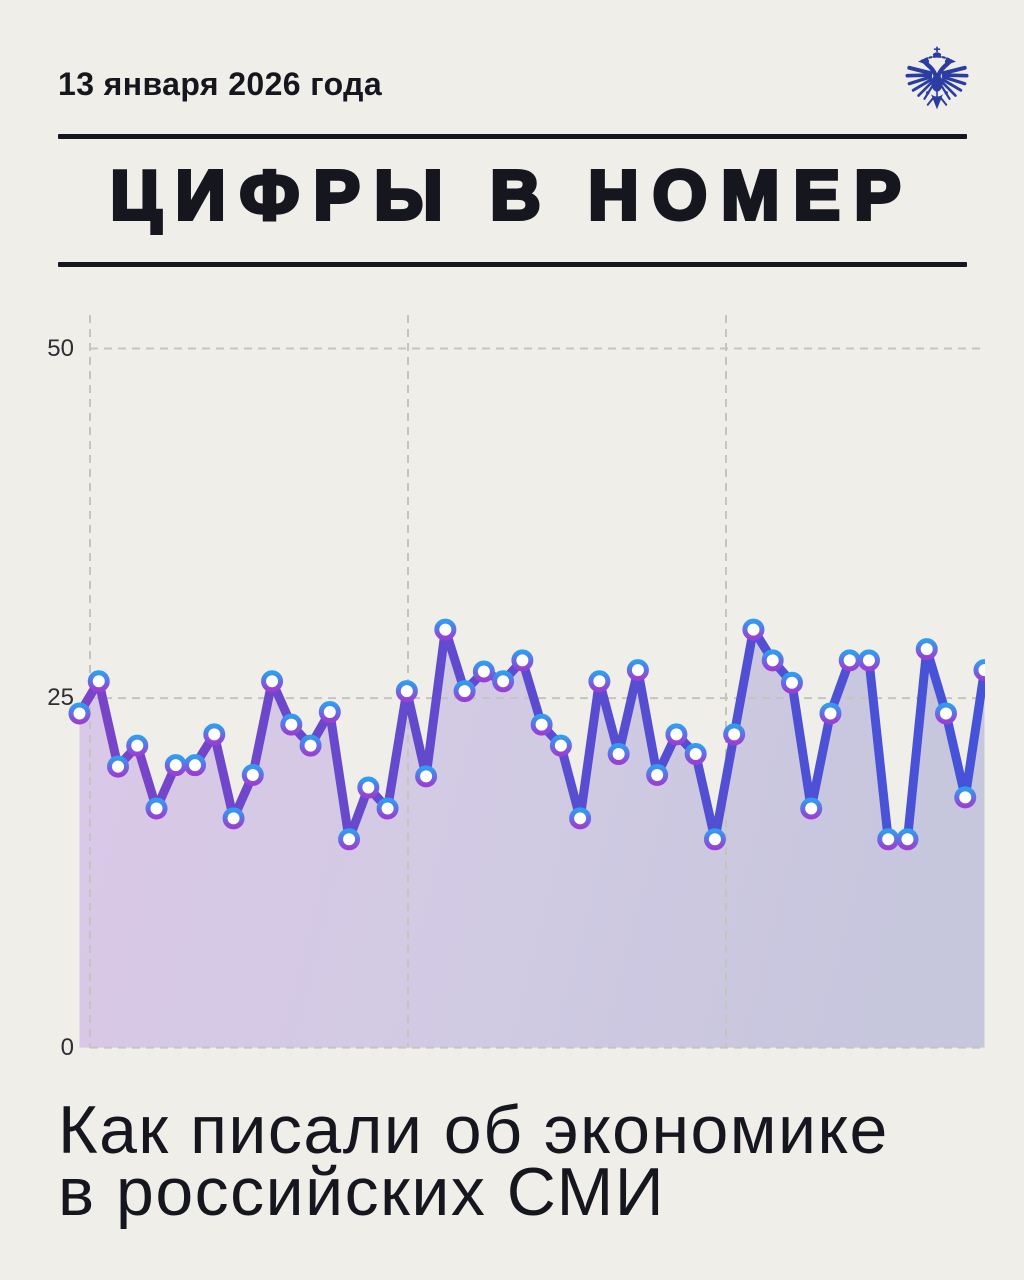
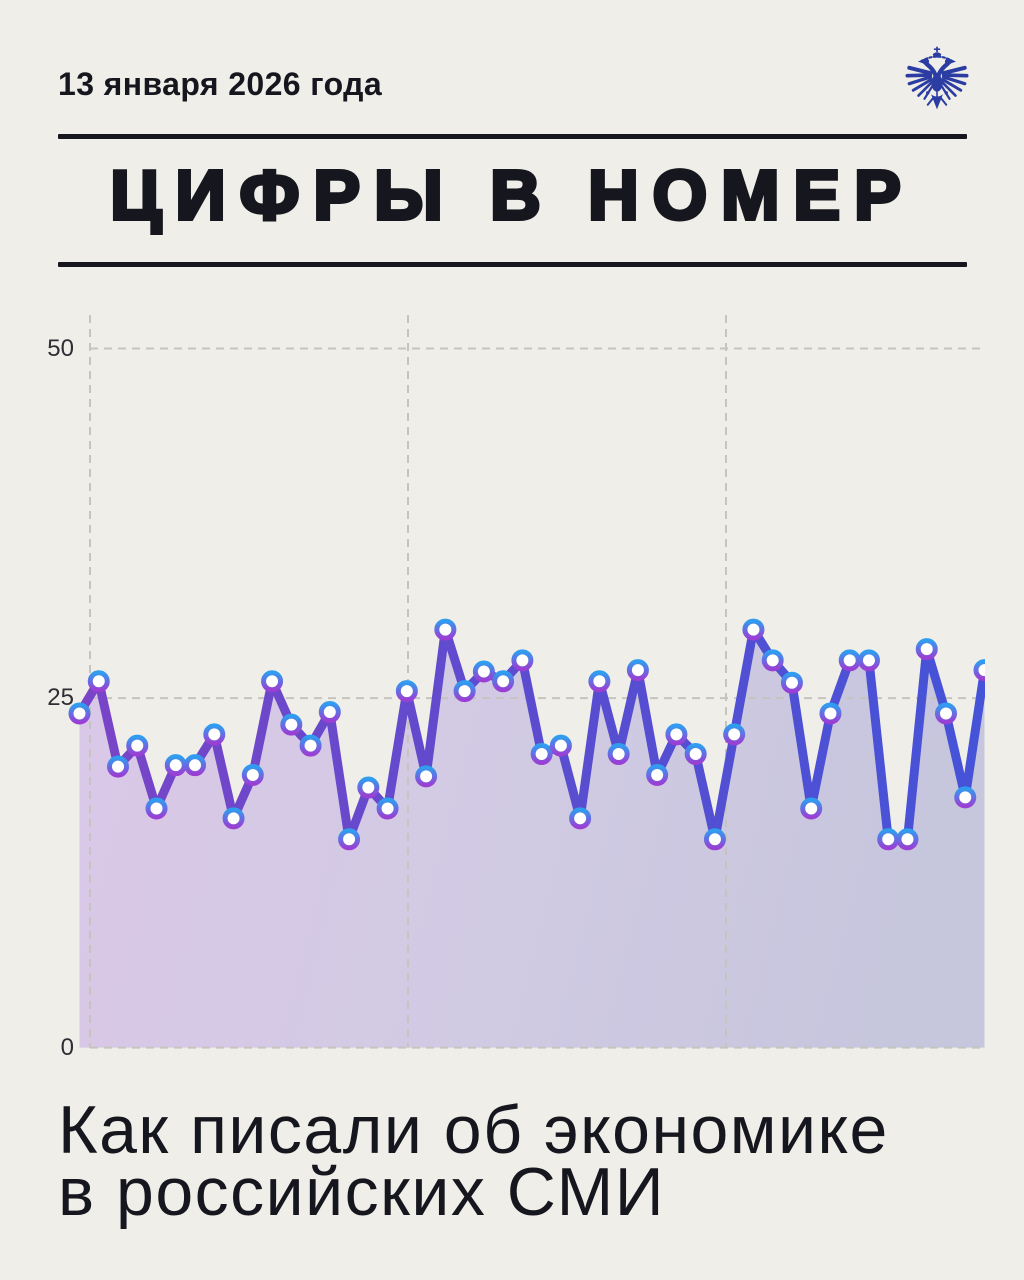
25: 23.1 -> 21.0
